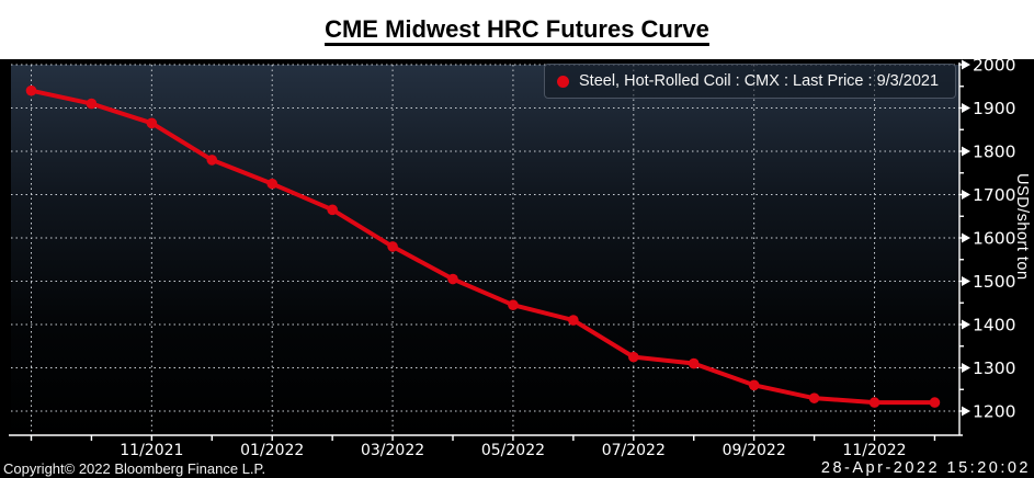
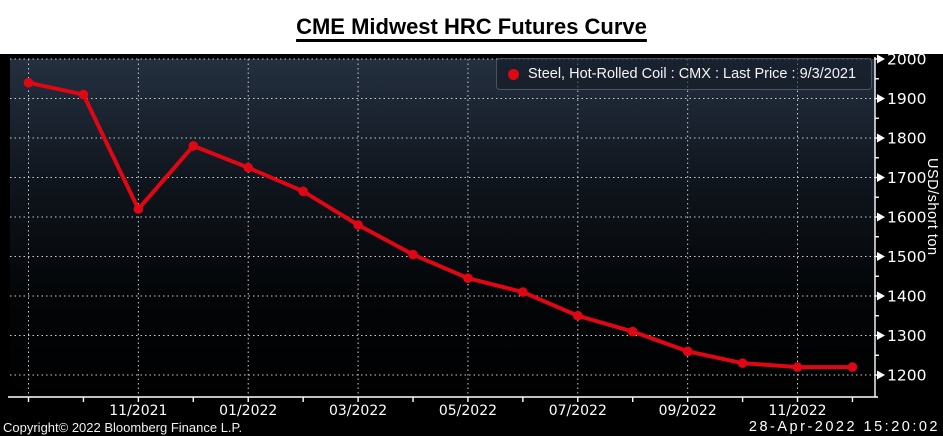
11/2021: 1860 -> 1620
07/2022: 1320 -> 1350
